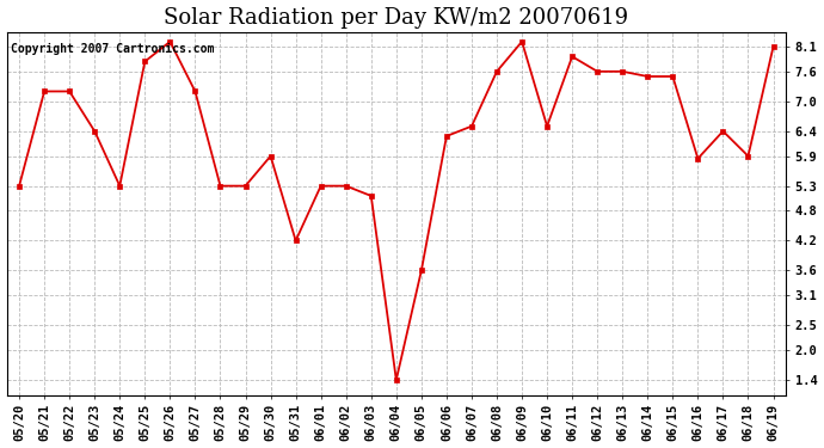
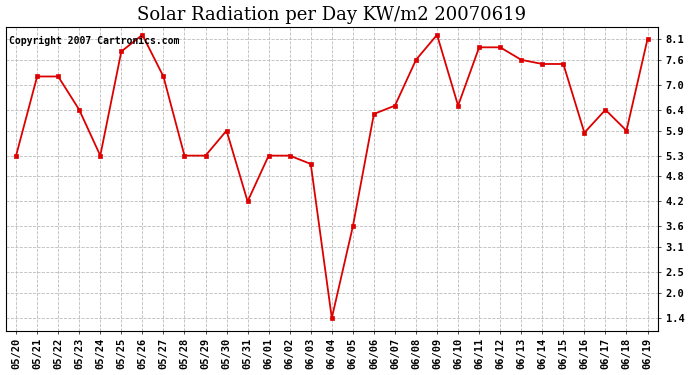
06/12: 7.60 -> 7.90
